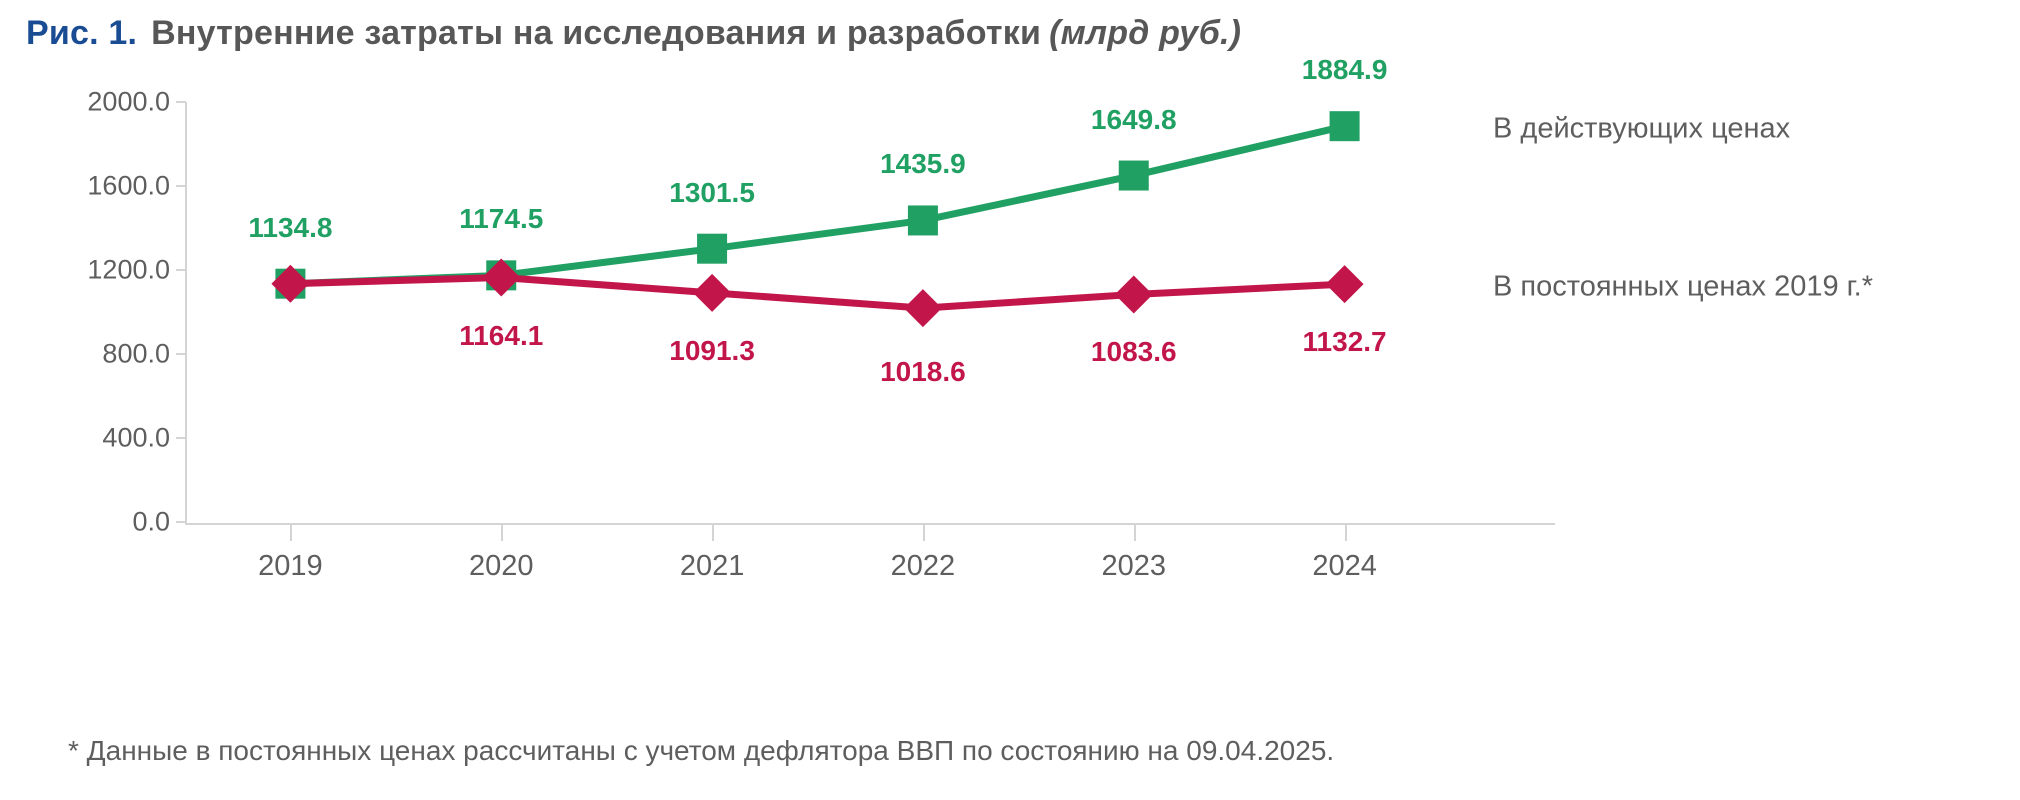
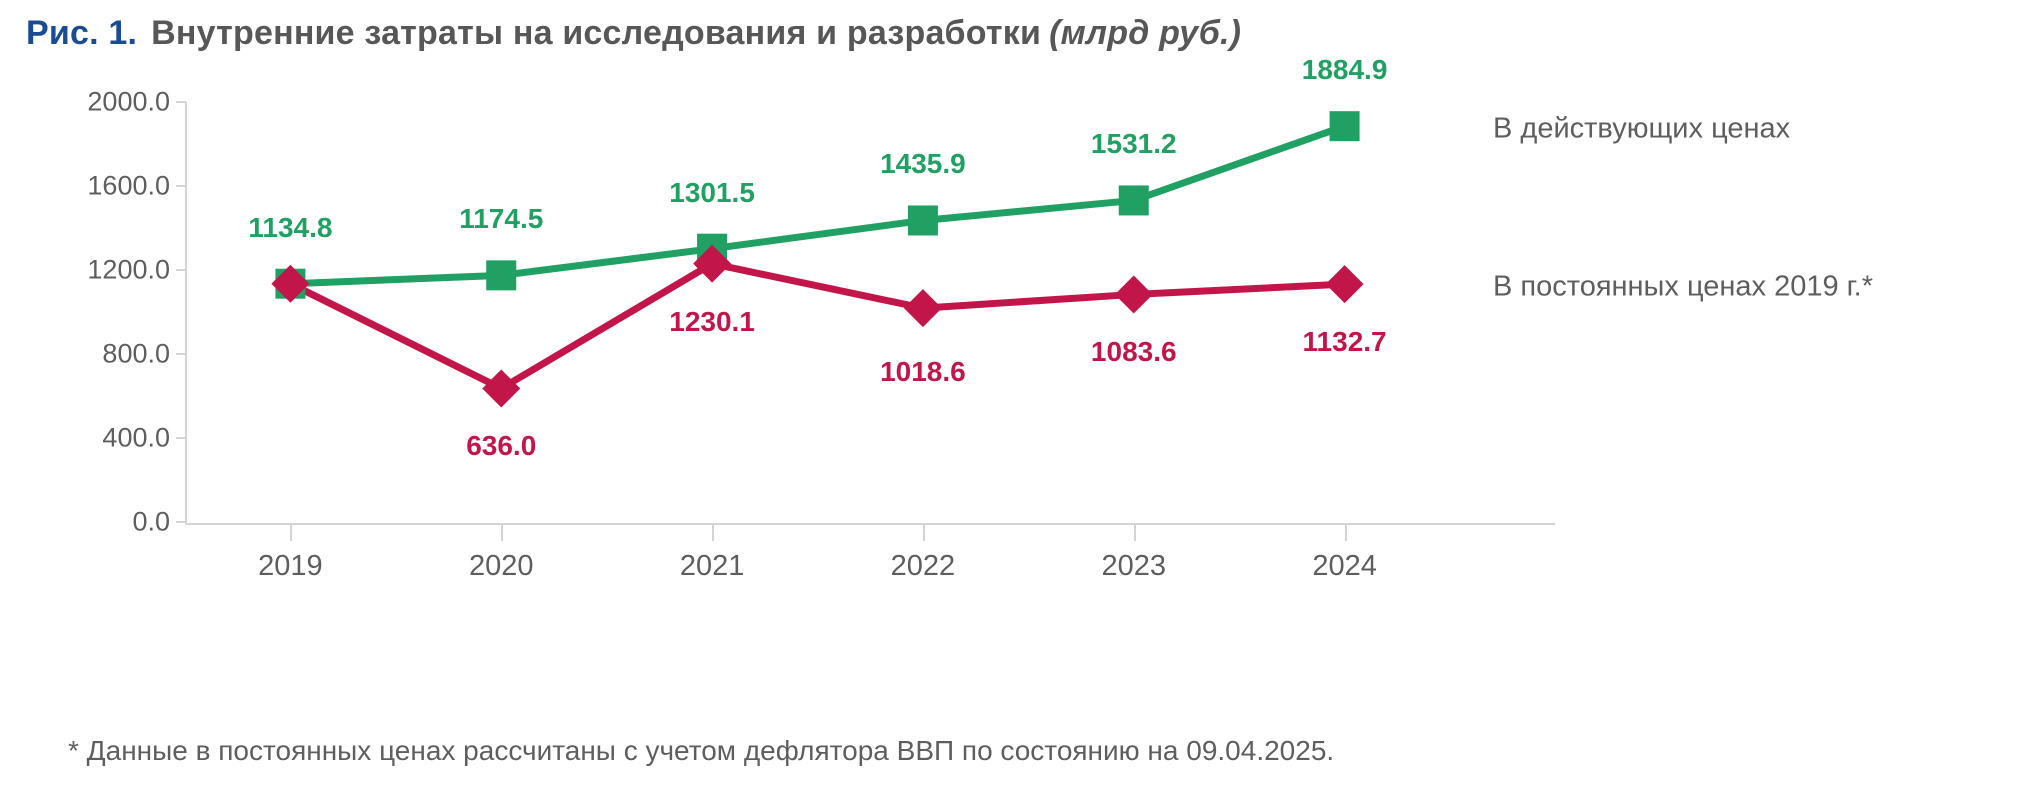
В постоянных ценах 2019 г.*/2020: 1164.1 -> 636.0
В постоянных ценах 2019 г.*/2021: 1091.3 -> 1230.1
В действующих ценах/2023: 1649.8 -> 1531.2
